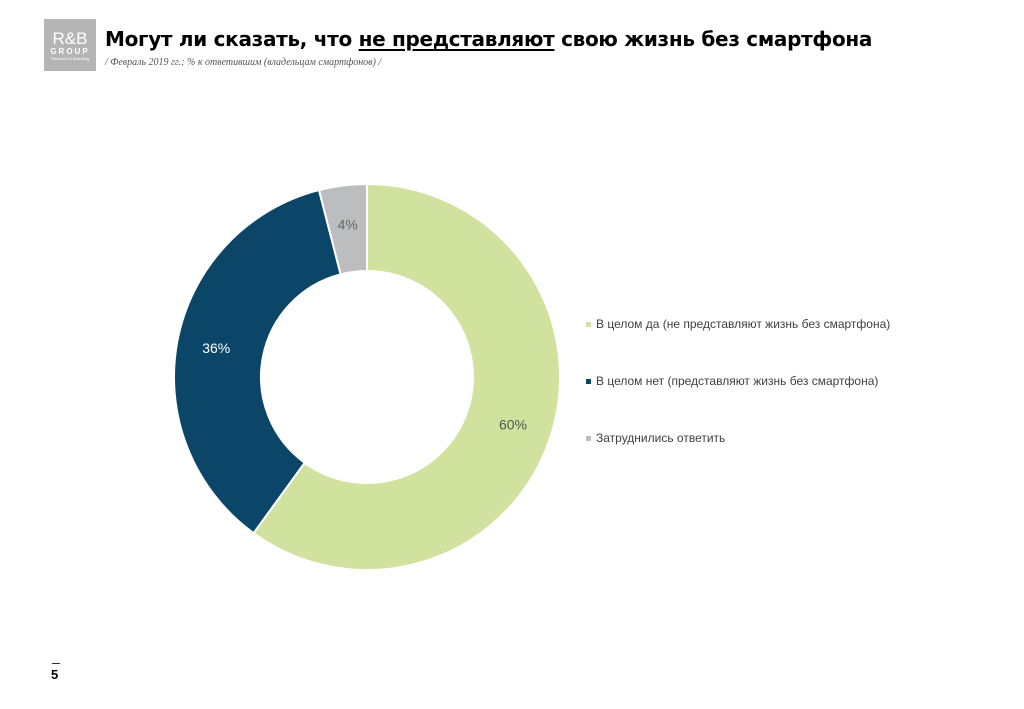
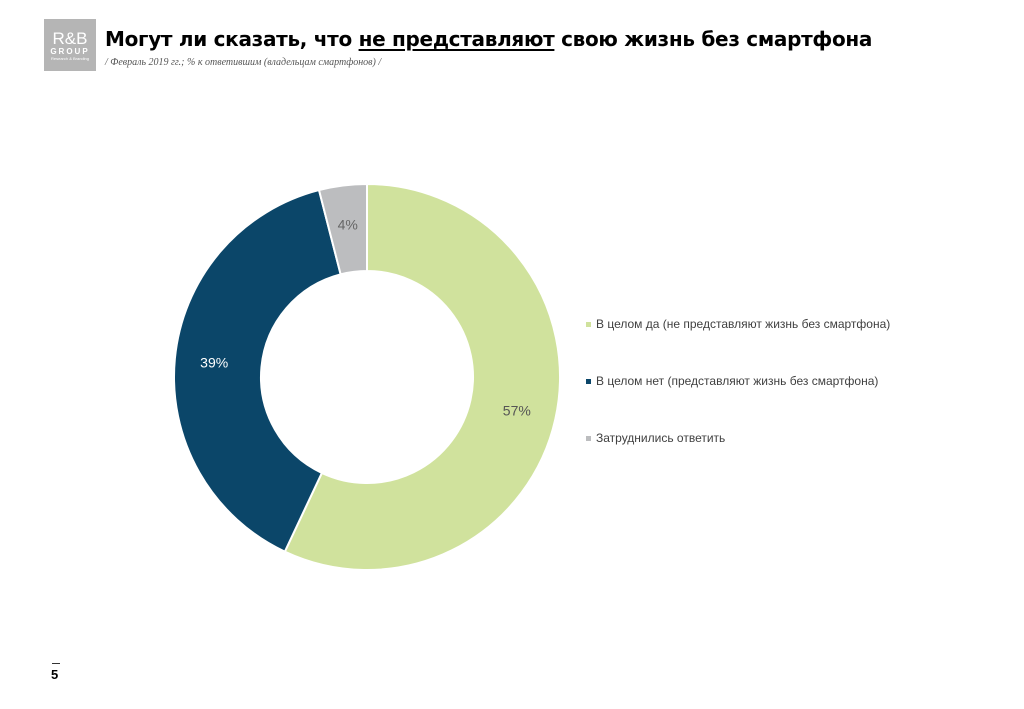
В целом да (не представляют жизнь без смартфона): 60% -> 57%
В целом нет (представляют жизнь без смартфона): 36% -> 39%
